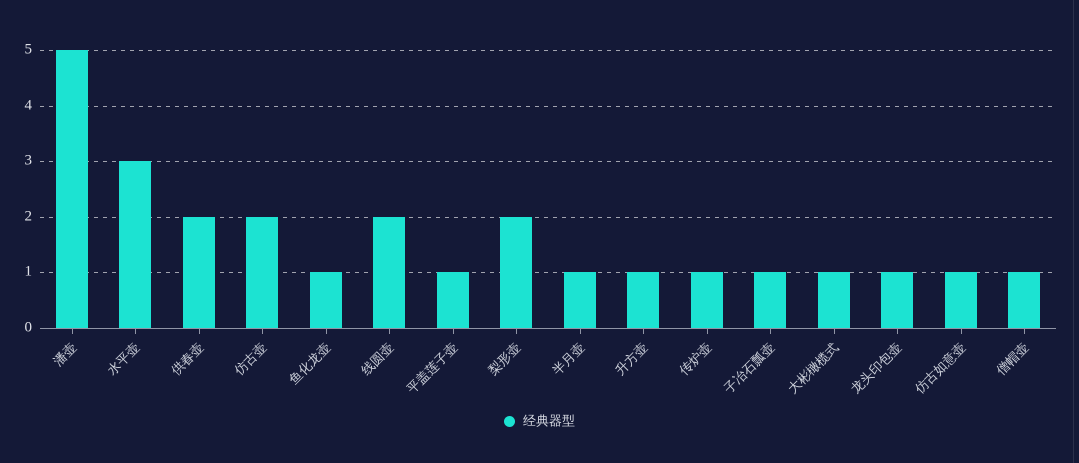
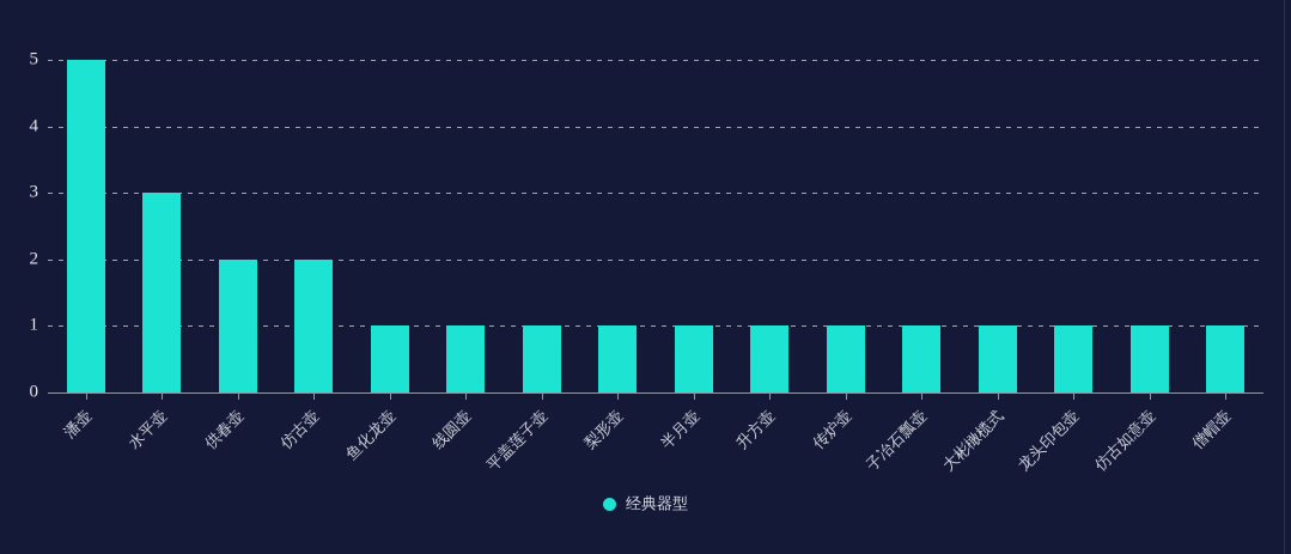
线圆壶: 2 -> 1
梨形壶: 2 -> 1
